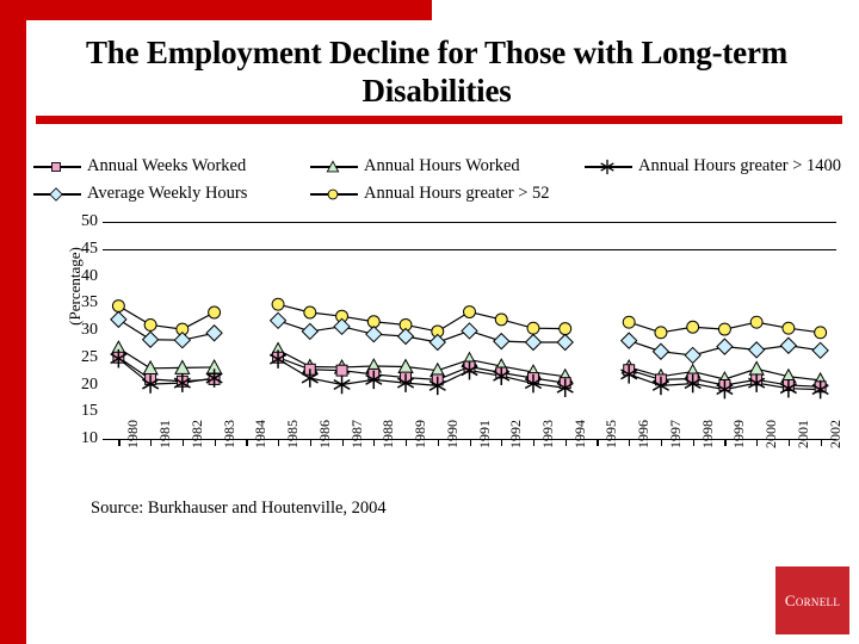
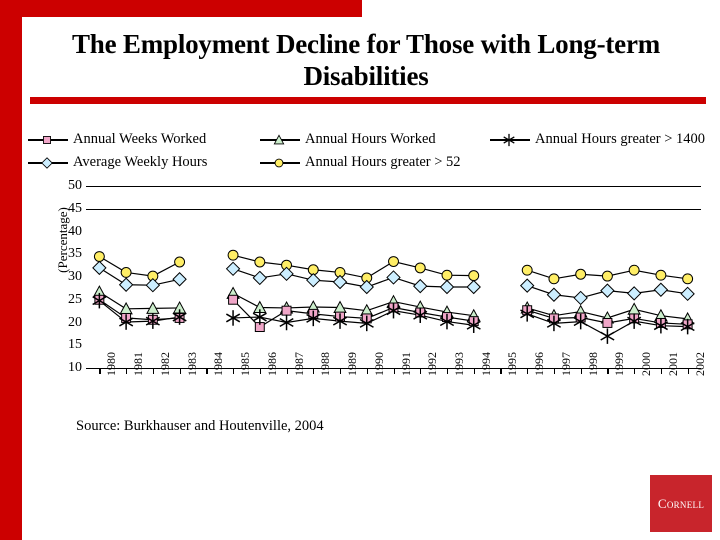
Annual Hours greater > 1400/1985: 25 -> 21
Annual Weeks Worked/1986: 23 -> 19
Annual Hours greater > 1400/1999: 19 -> 17
